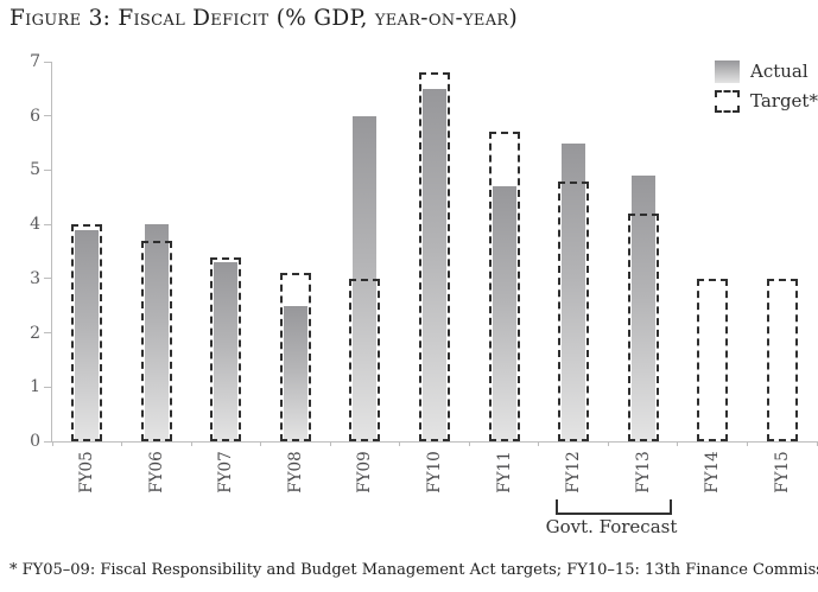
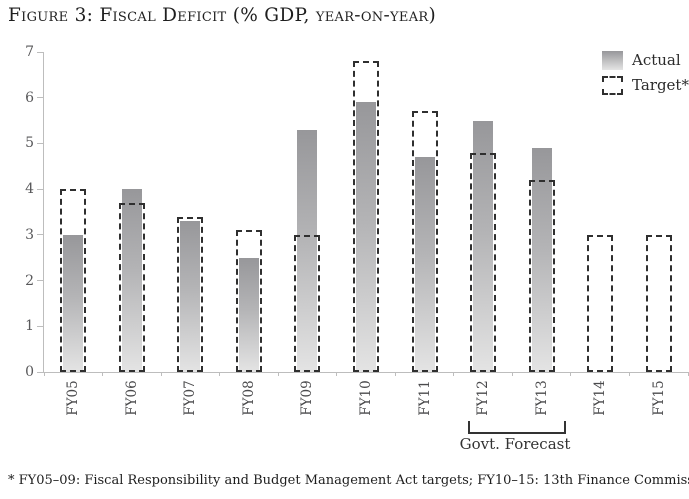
Actual/FY05: 3.9 -> 3.0
Actual/FY09: 6.0 -> 5.3
Actual/FY10: 6.5 -> 5.9
